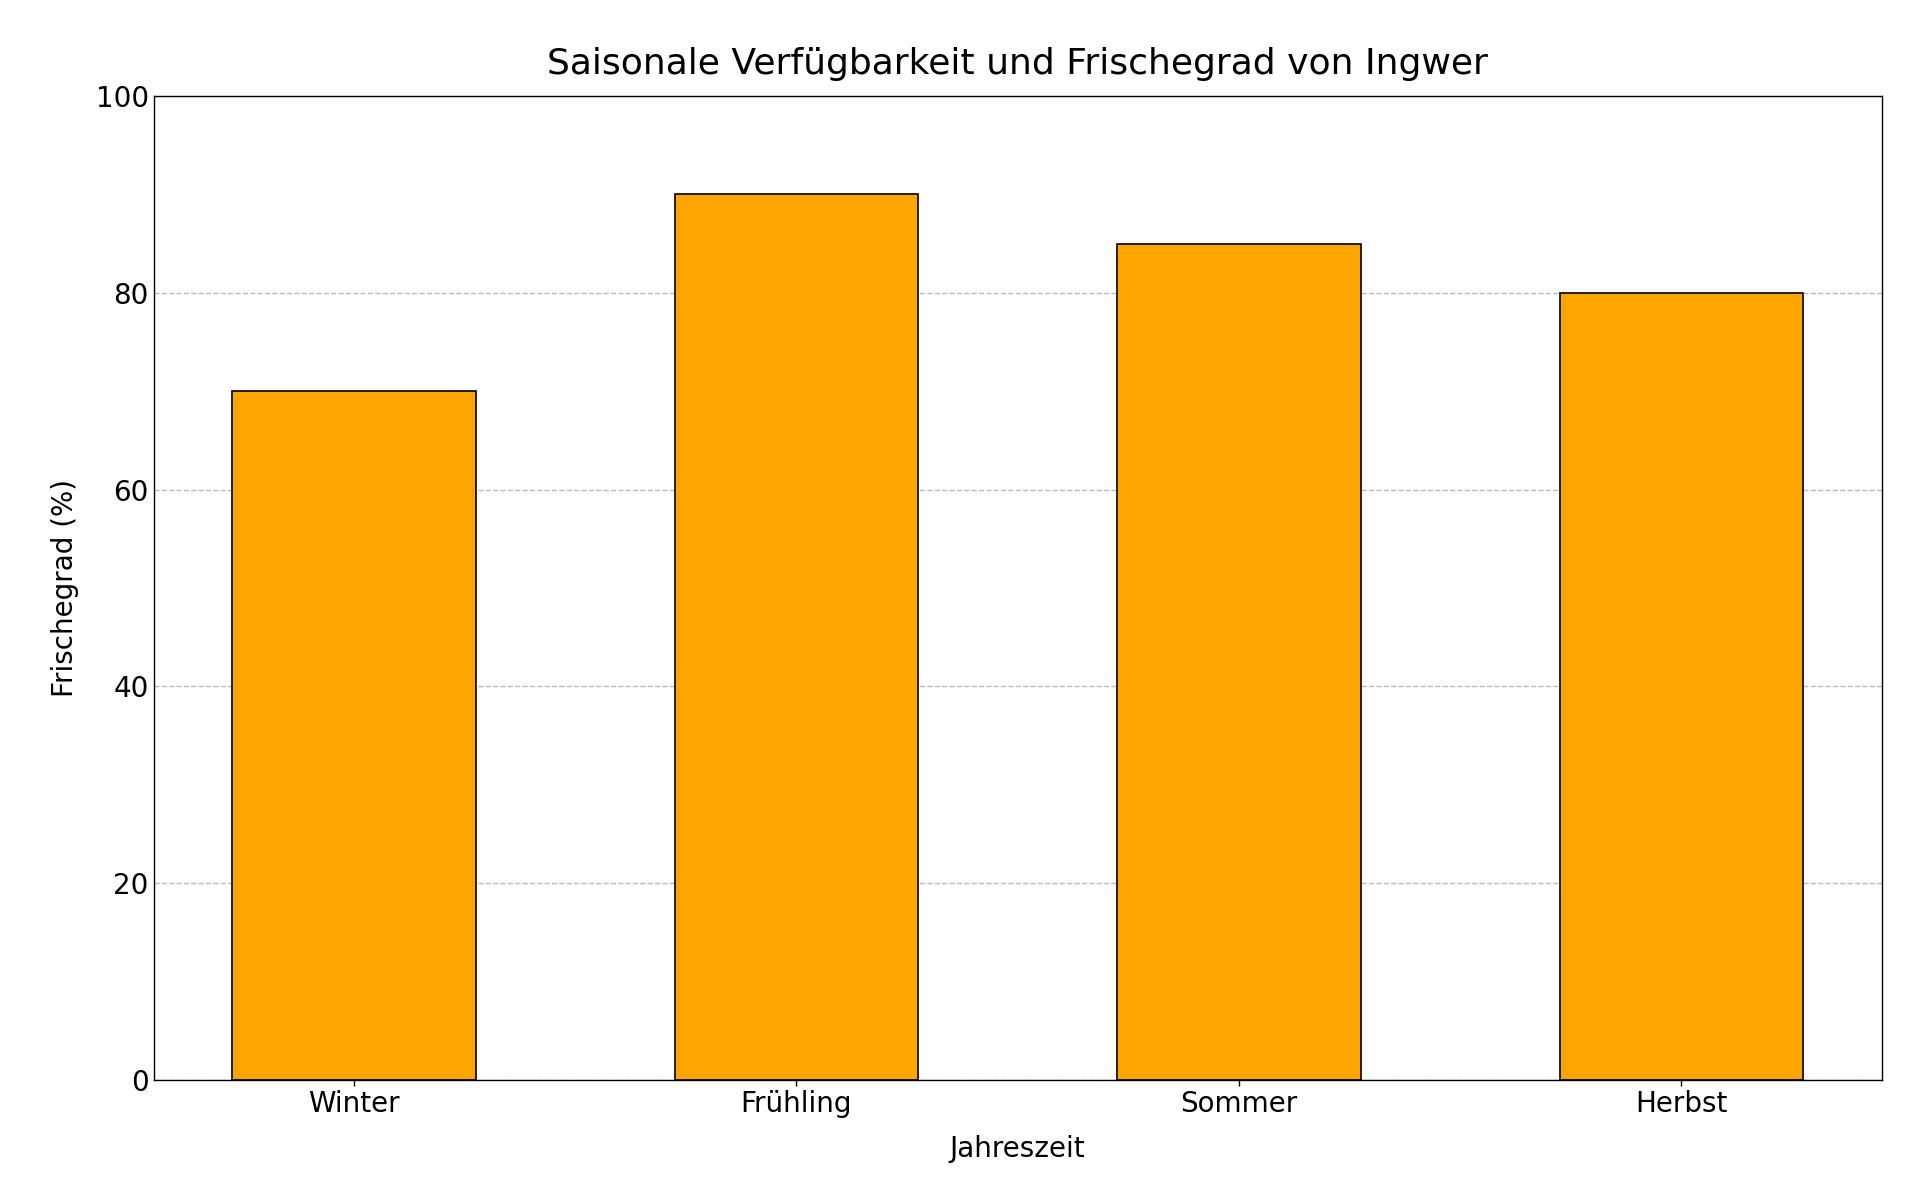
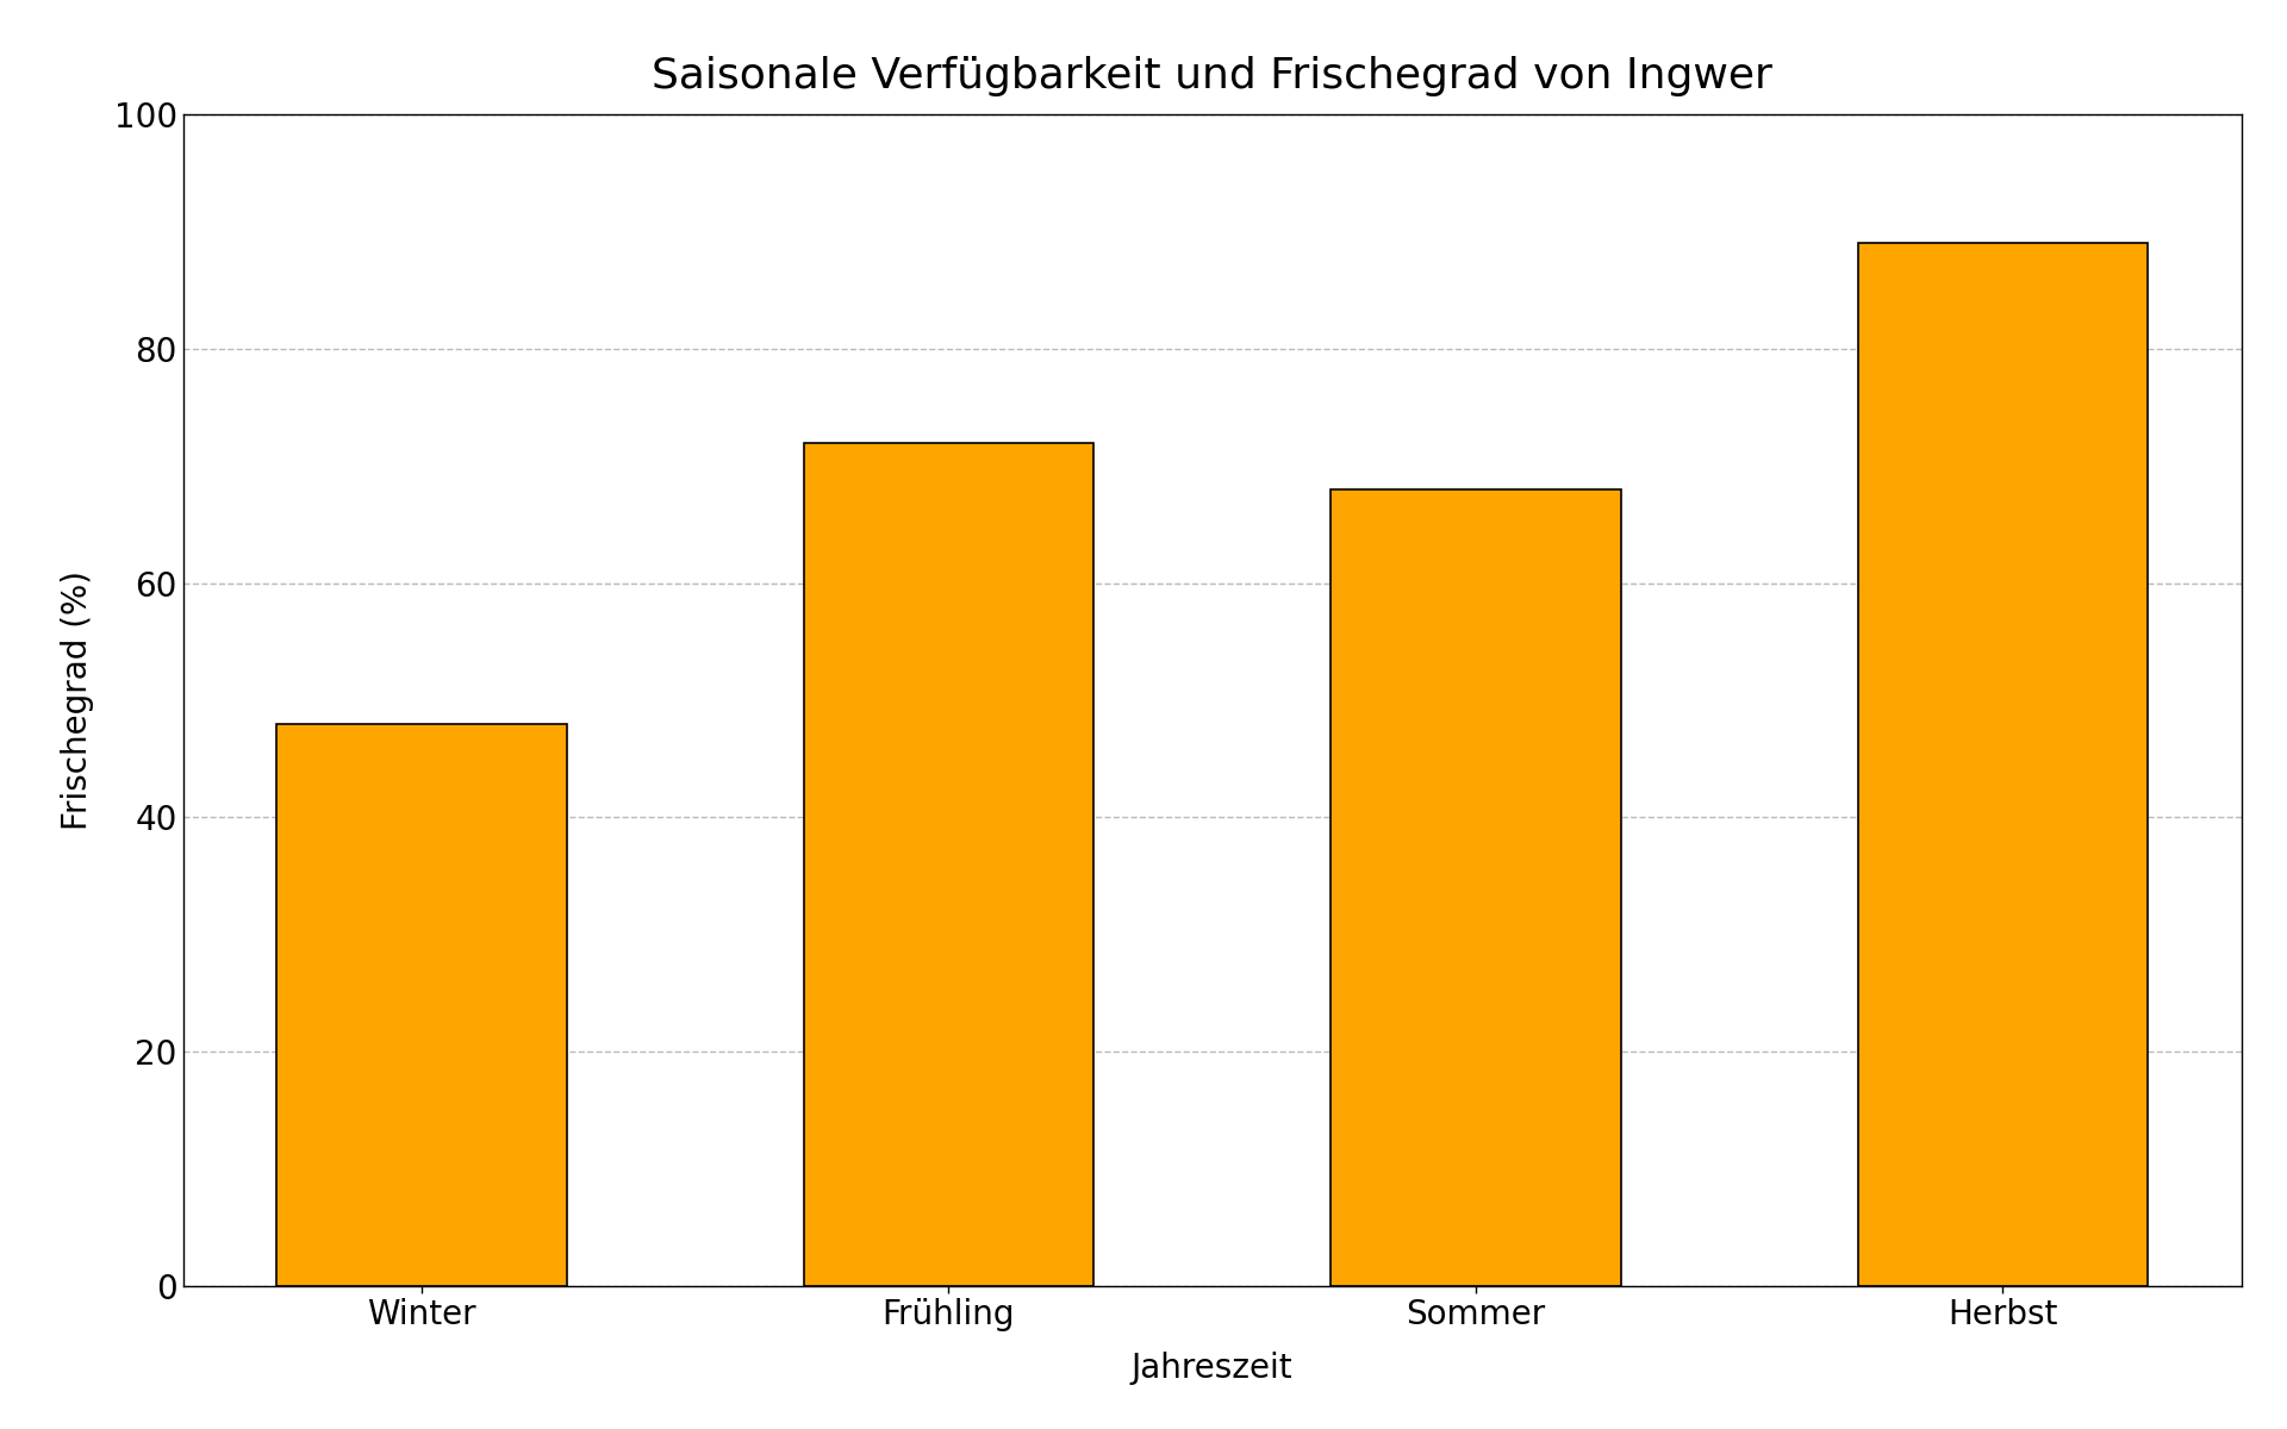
Winter: 70 -> 48
Frühling: 90 -> 72
Sommer: 85 -> 68
Herbst: 80 -> 89
